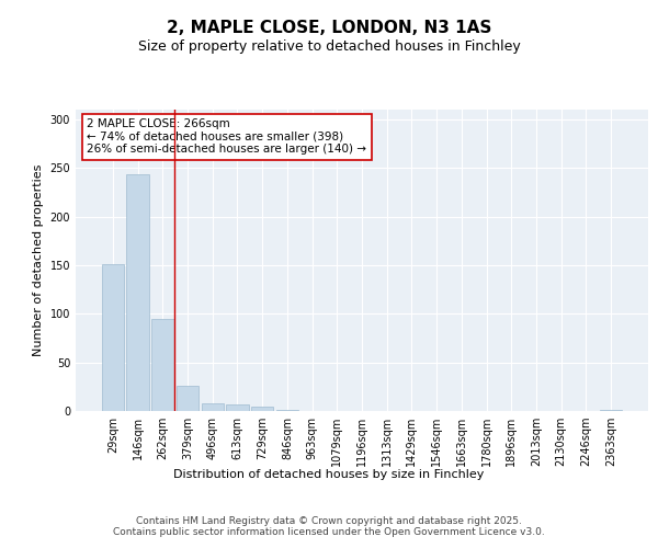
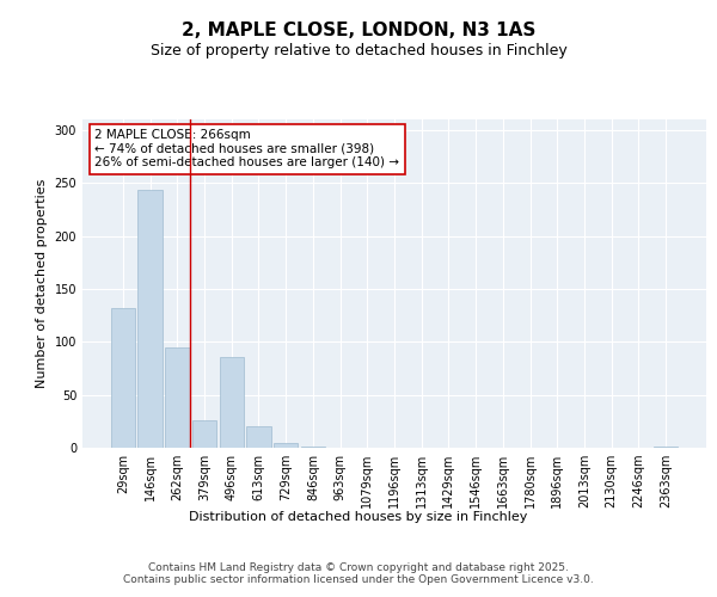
29sqm: 151 -> 132
496sqm: 8 -> 86
613sqm: 7 -> 20
